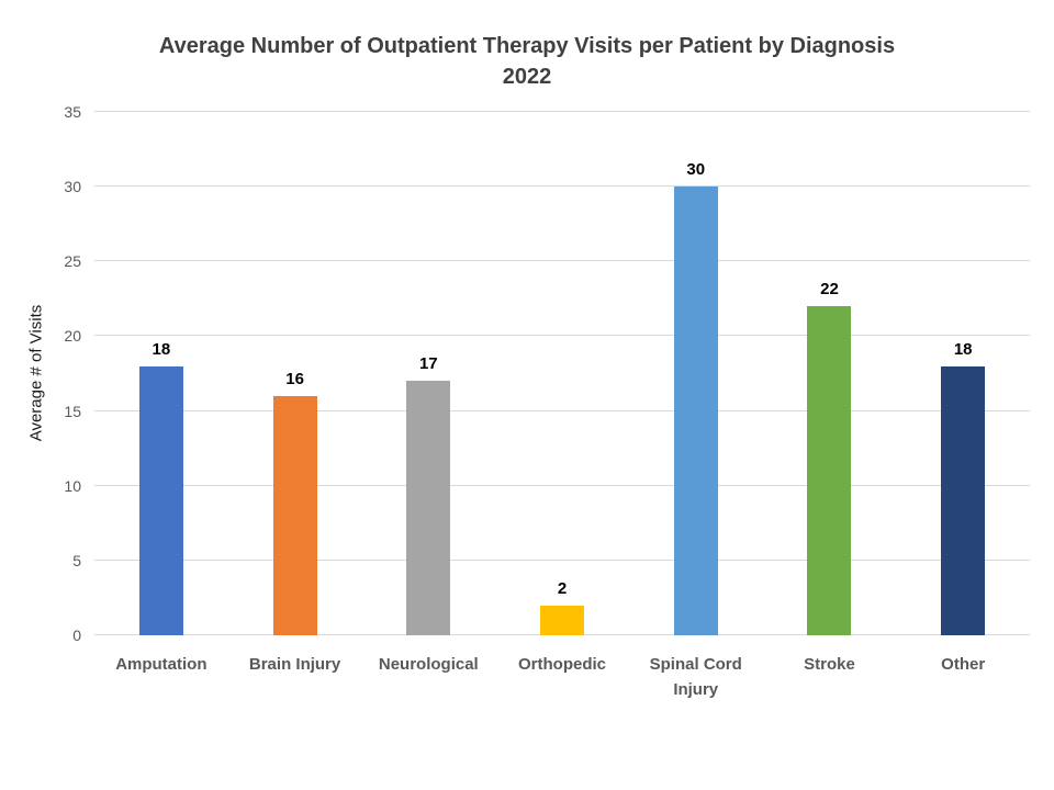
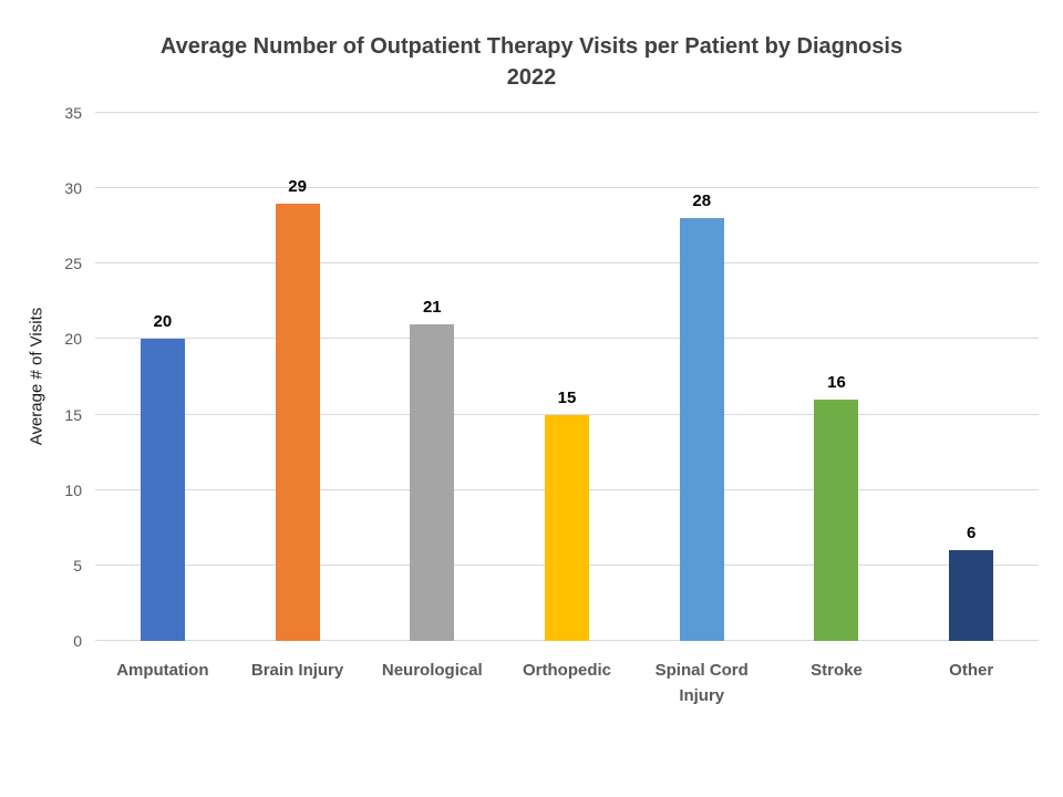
Amputation: 18 -> 20
Brain Injury: 16 -> 29
Neurological: 17 -> 21
Orthopedic: 2 -> 15
Spinal Cord Injury: 30 -> 28
Stroke: 22 -> 16
Other: 18 -> 6
